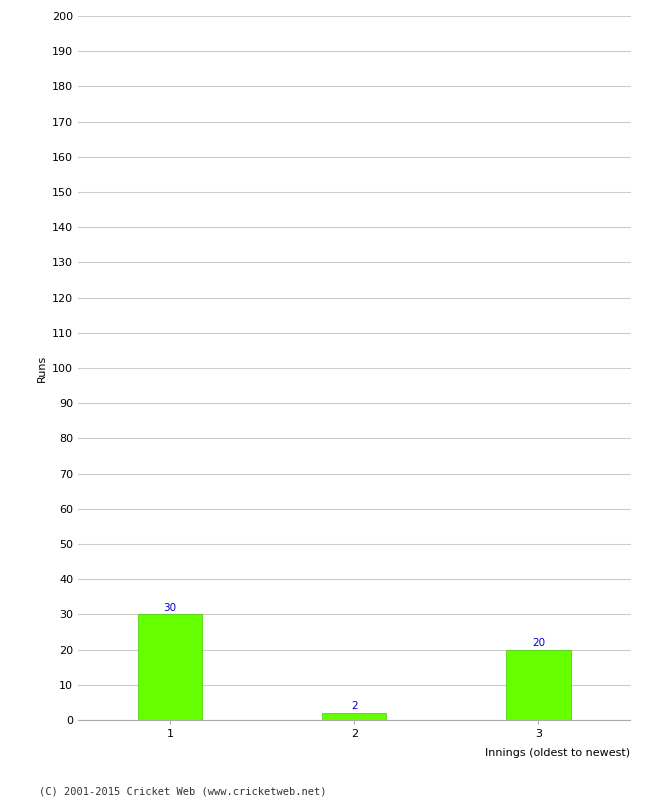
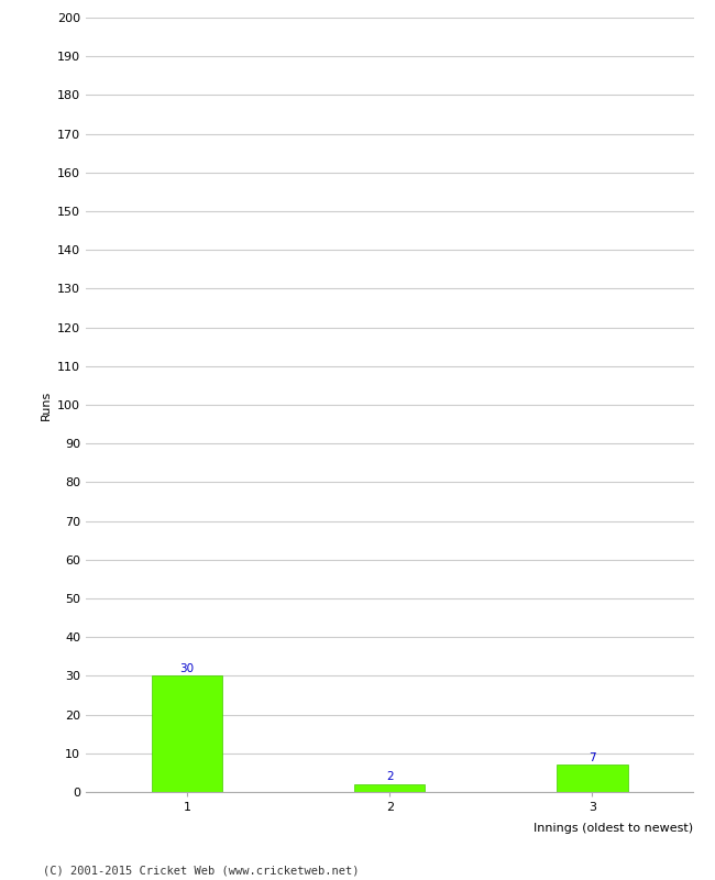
3: 20 -> 7
